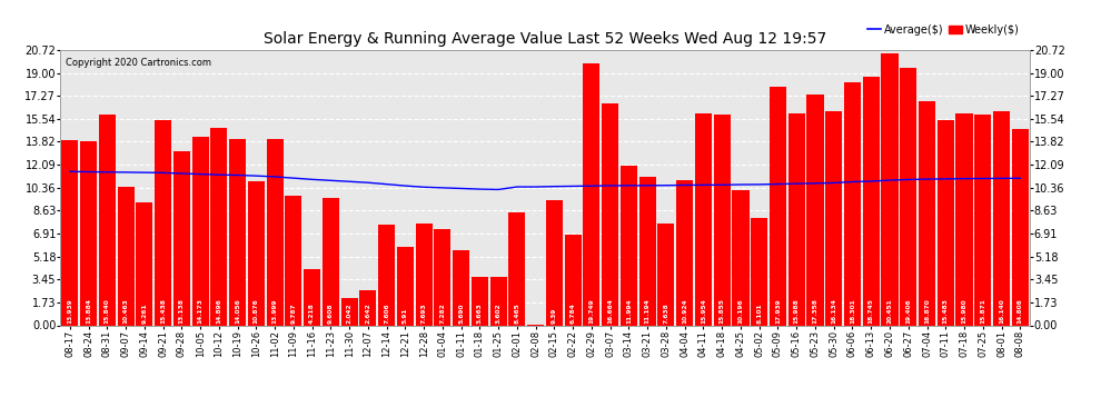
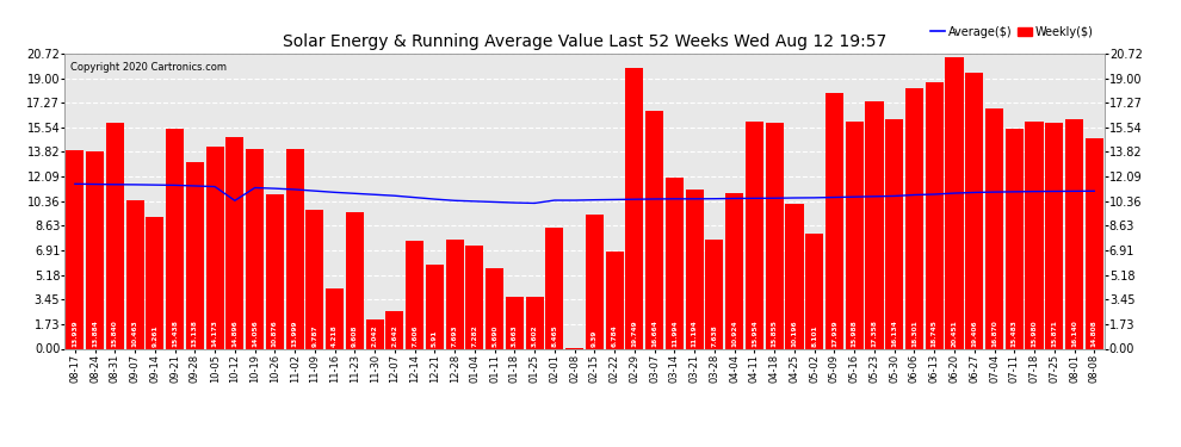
Average($)/10-12: 11.3 -> 10.4
